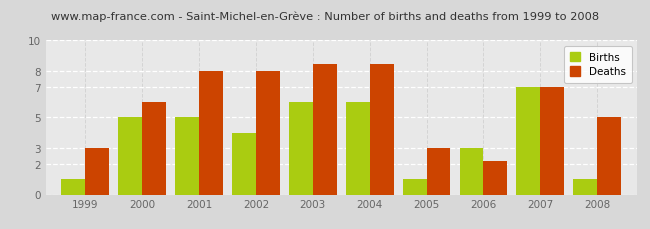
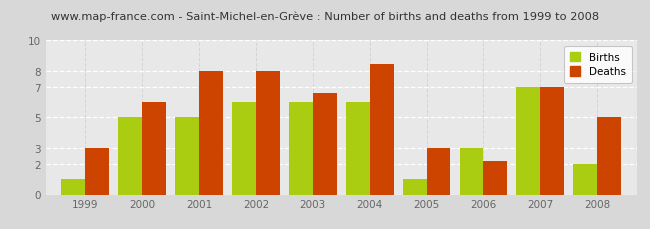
Births/2002: 4 -> 6
Deaths/2003: 8.5 -> 6.6
Births/2008: 1 -> 2
